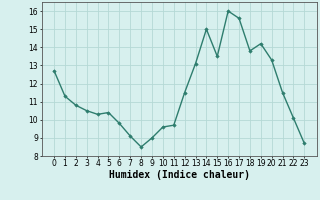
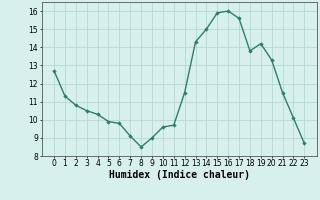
5: 10.4 -> 9.9
13: 13.1 -> 14.3
15: 13.5 -> 15.9
